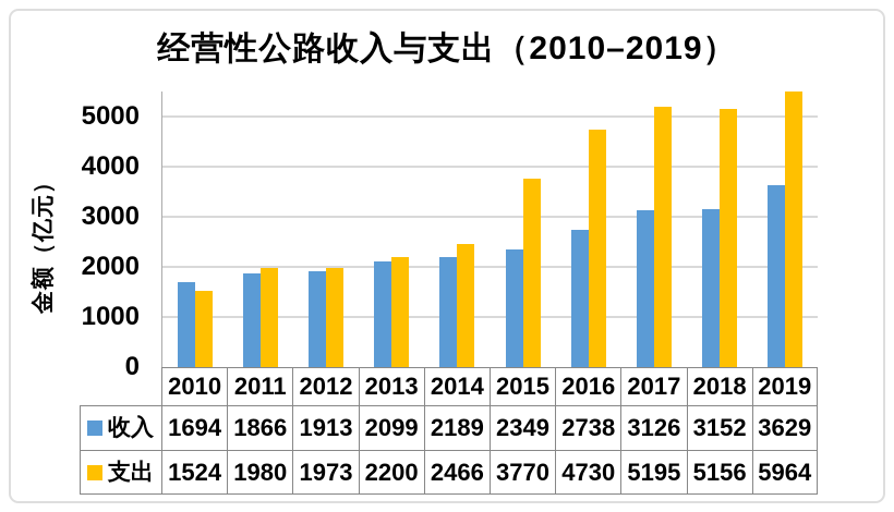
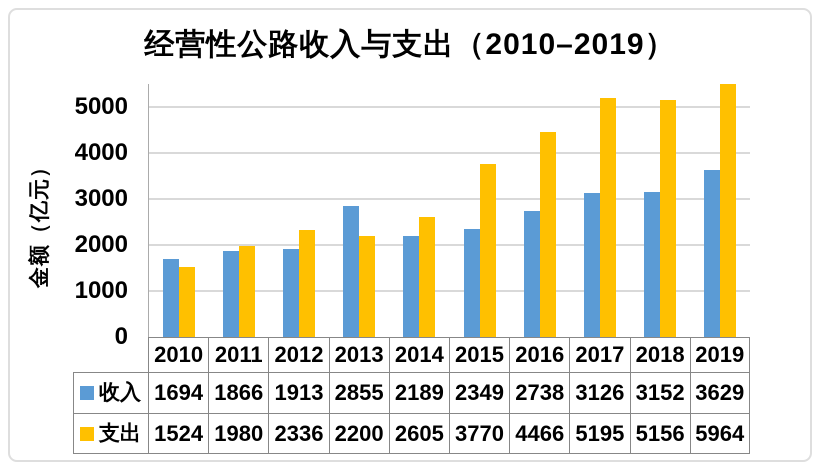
支出/2012: 1973 -> 2336
收入/2013: 2099 -> 2855
支出/2014: 2466 -> 2605
支出/2016: 4730 -> 4466
